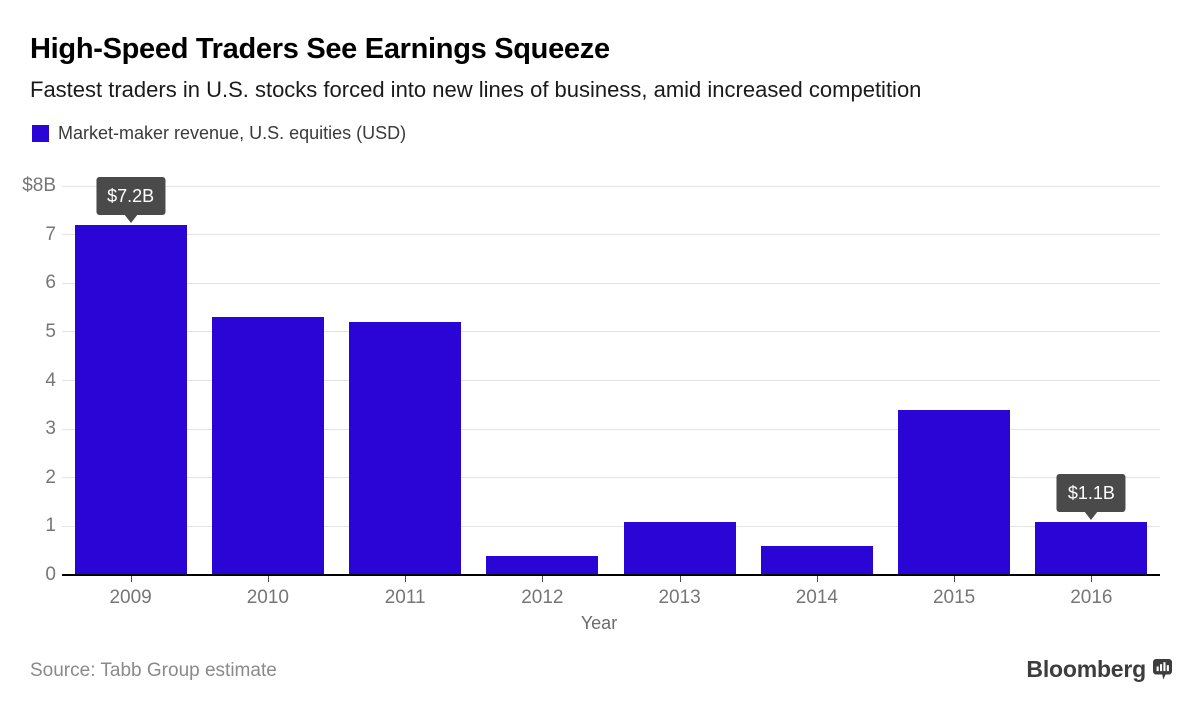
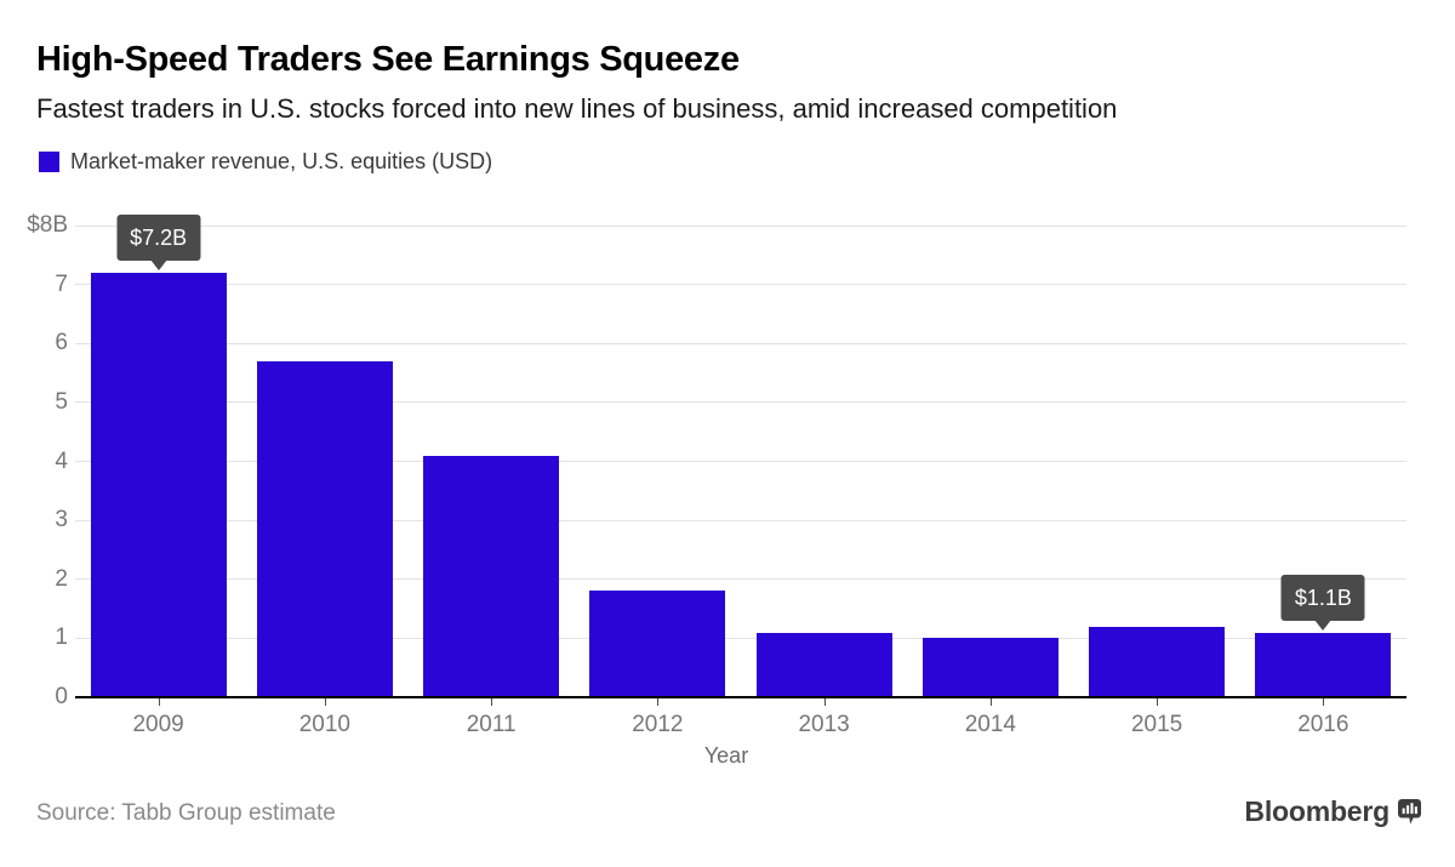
2010: $5.3B -> $5.7B
2011: $5.2B -> $4.1B
2012: $0.4B -> $1.8B
2014: $0.6B -> $1.0B
2015: $3.4B -> $1.2B
